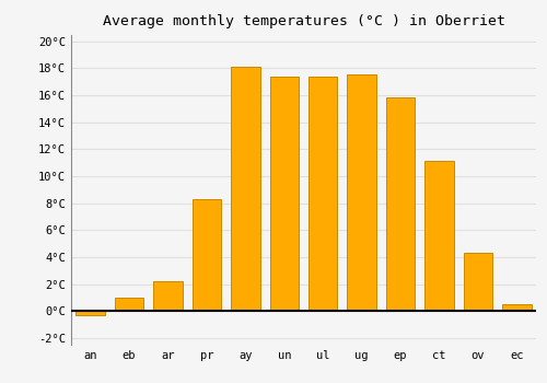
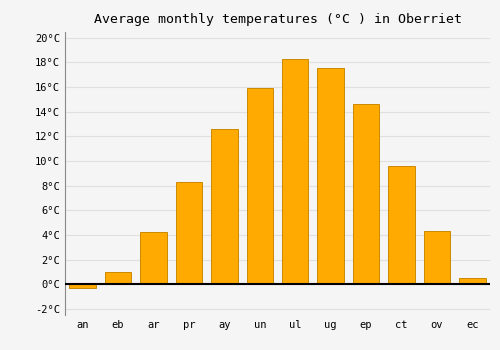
ar: 2.2°C -> 4.2°C
ay: 18.1°C -> 12.6°C
un: 17.4°C -> 15.9°C
ul: 17.4°C -> 18.3°C
ep: 15.8°C -> 14.6°C
ct: 11.1°C -> 9.6°C
